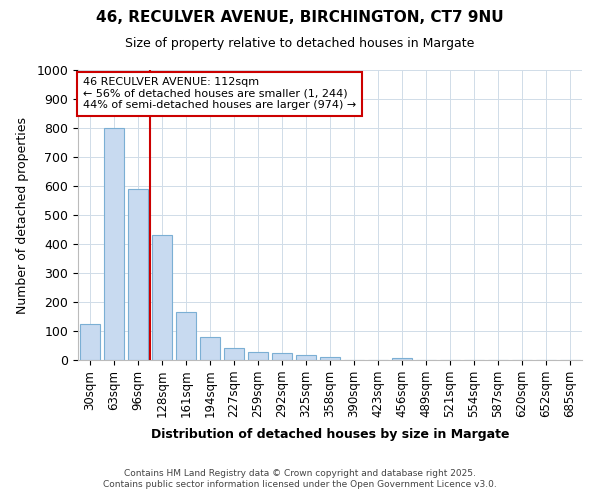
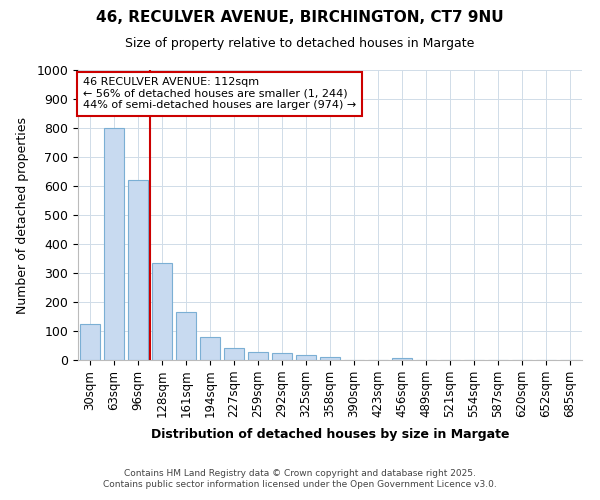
96sqm: 590 -> 620
128sqm: 430 -> 335
